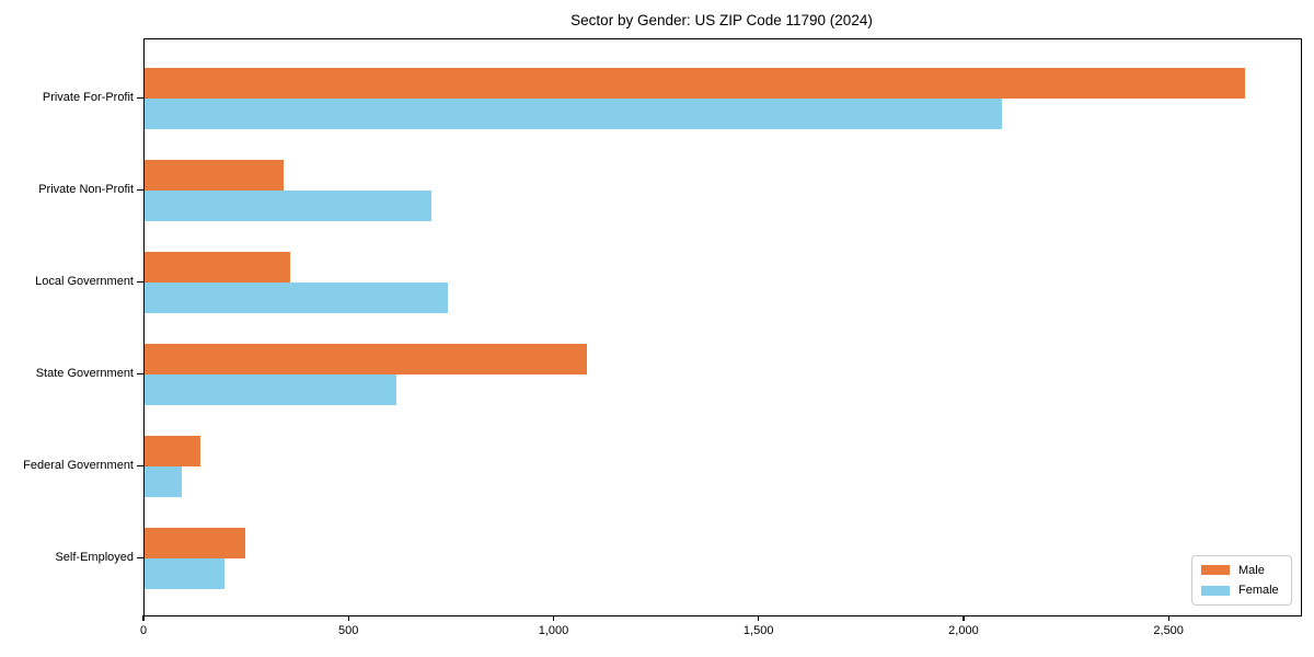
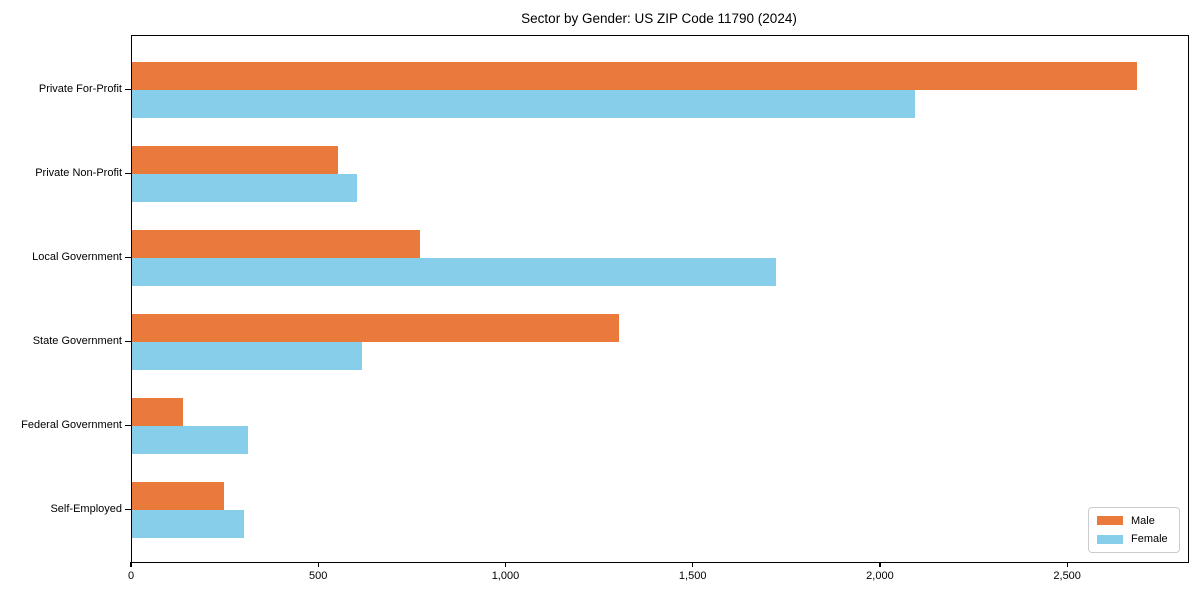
Male/Private Non-Profit: 340 -> 550
Female/Private Non-Profit: 700 -> 600
Male/Local Government: 360 -> 770
Female/Local Government: 740 -> 1720
Male/State Government: 1080 -> 1300
Female/Federal Government: 90 -> 310
Female/Self-Employed: 200 -> 300
